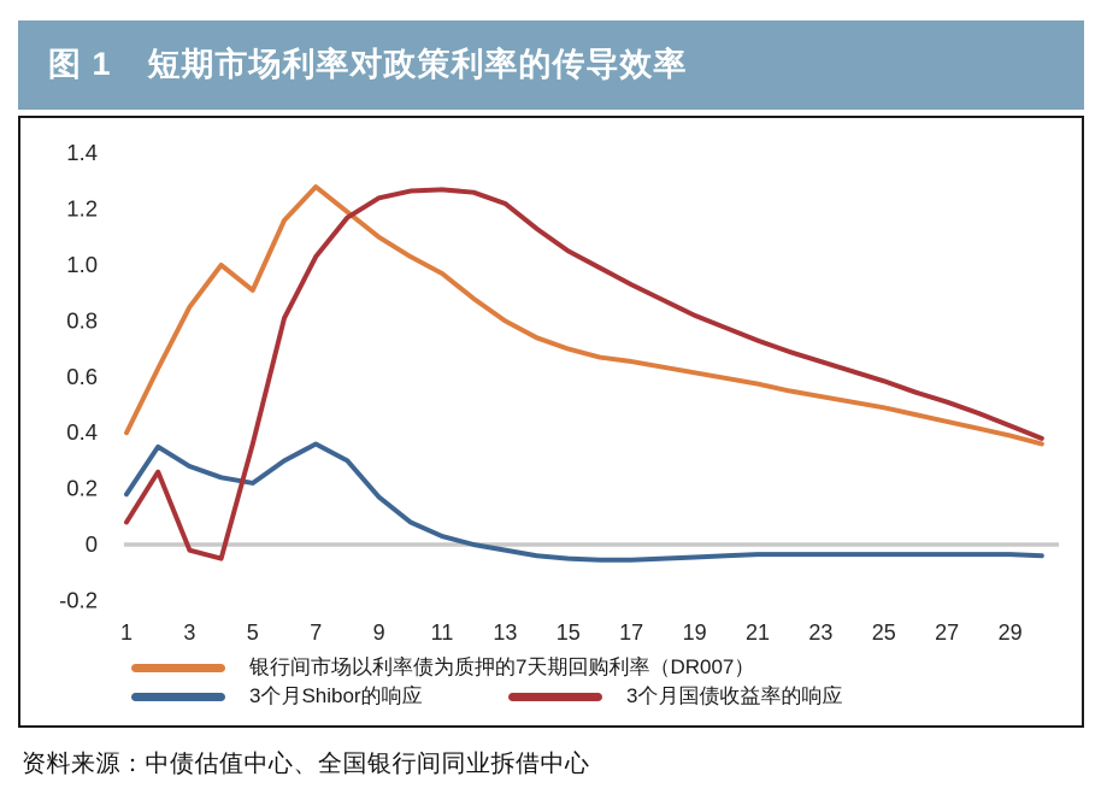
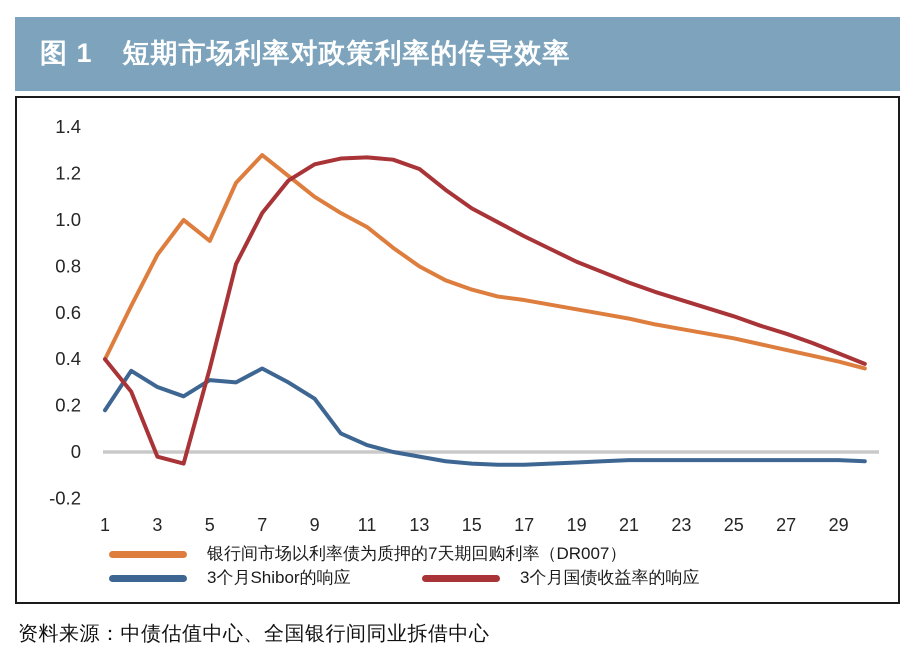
3个月国债收益率的响应/1: 0.08 -> 0.40
3个月Shibor的响应/5: 0.22 -> 0.31
3个月Shibor的响应/9: 0.17 -> 0.23
